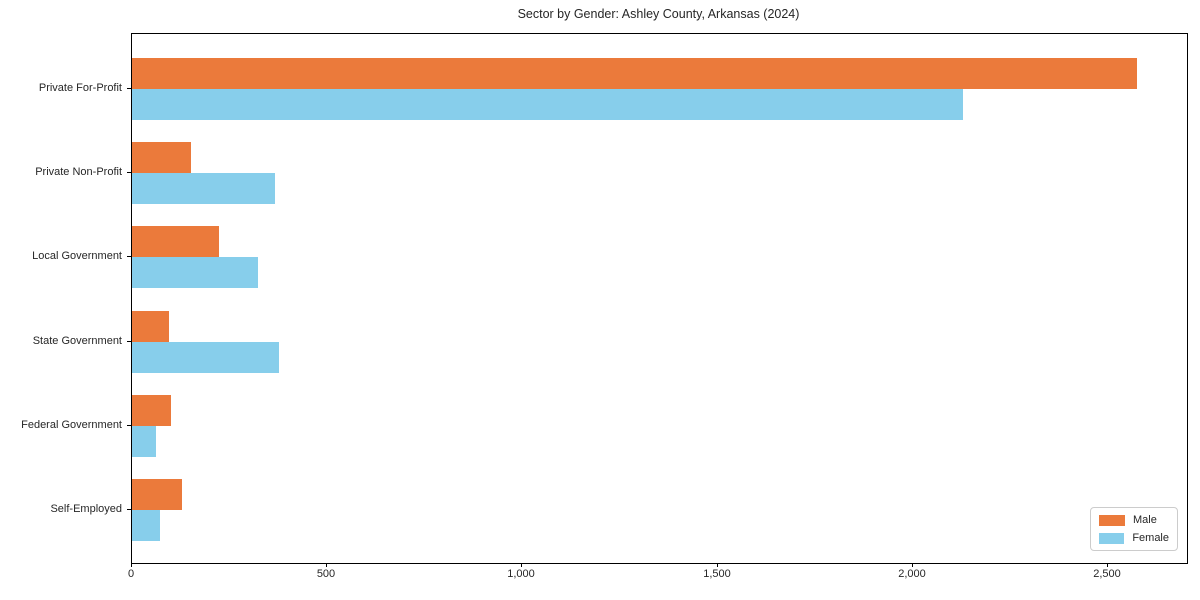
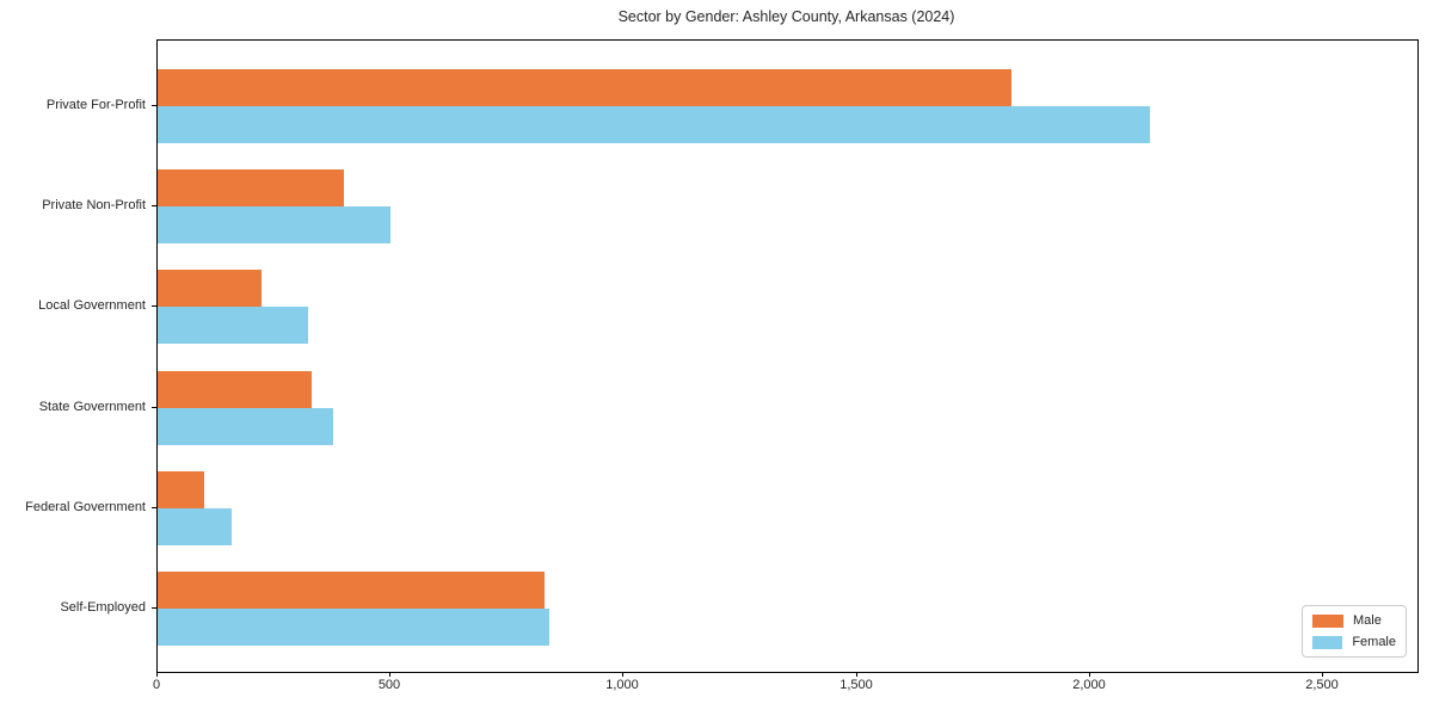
Male/Private For-Profit: 2570 -> 1830
Male/Private Non-Profit: 150 -> 400
Female/Private Non-Profit: 360 -> 500
Male/State Government: 100 -> 330
Female/Federal Government: 60 -> 160
Male/Self-Employed: 130 -> 830
Female/Self-Employed: 70 -> 840
